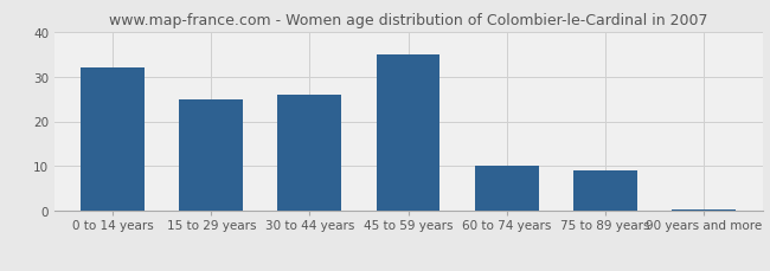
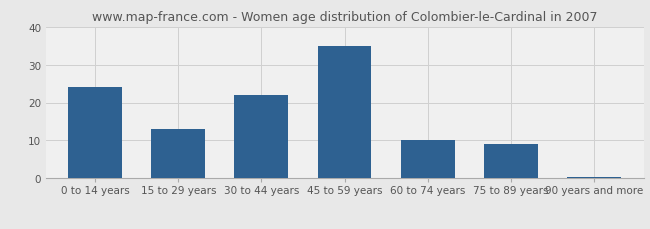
0 to 14 years: 32.0 -> 24.0
15 to 29 years: 25.0 -> 13.0
30 to 44 years: 26.0 -> 22.0
